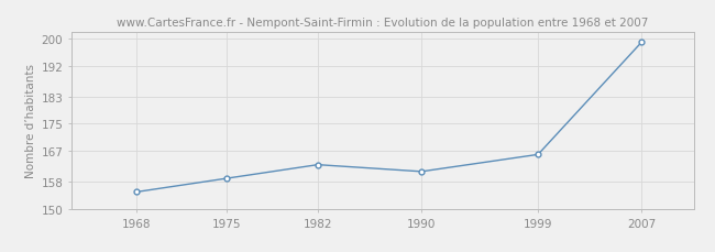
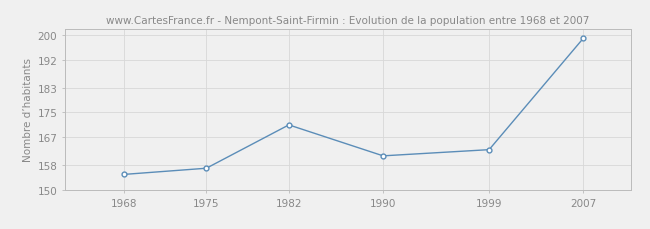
1975: 159 -> 157
1982: 163 -> 171
1999: 166 -> 163
